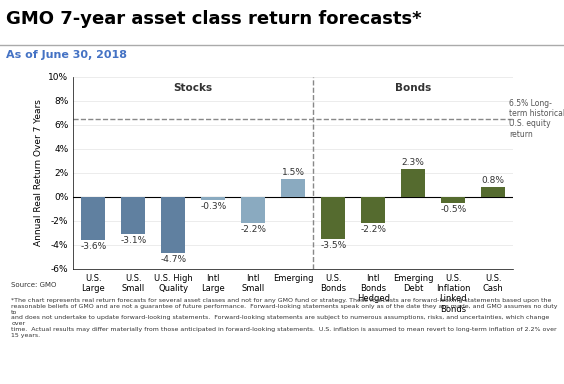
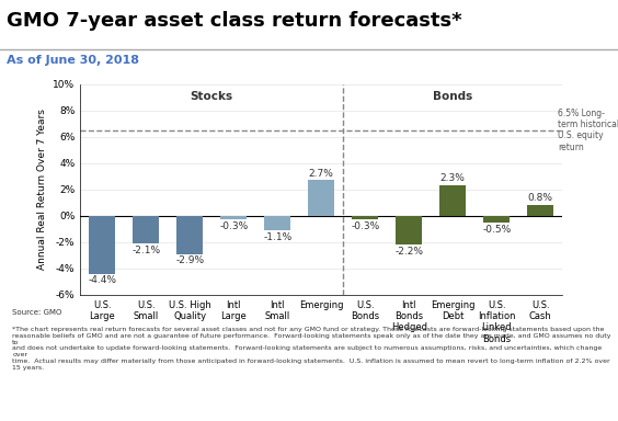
U.S. Large: -3.6% -> -4.4%
U.S. Small: -3.1% -> -2.1%
U.S. High Quality: -4.7% -> -2.9%
Intl Small: -2.2% -> -1.1%
Emerging: 1.5% -> 2.7%
U.S. Bonds: -3.5% -> -0.3%
